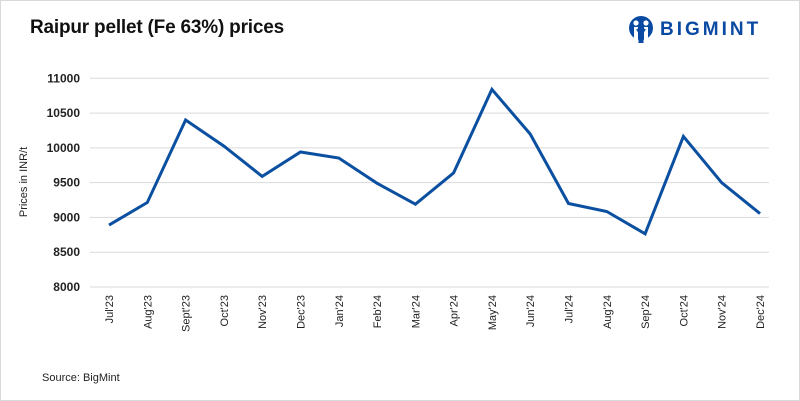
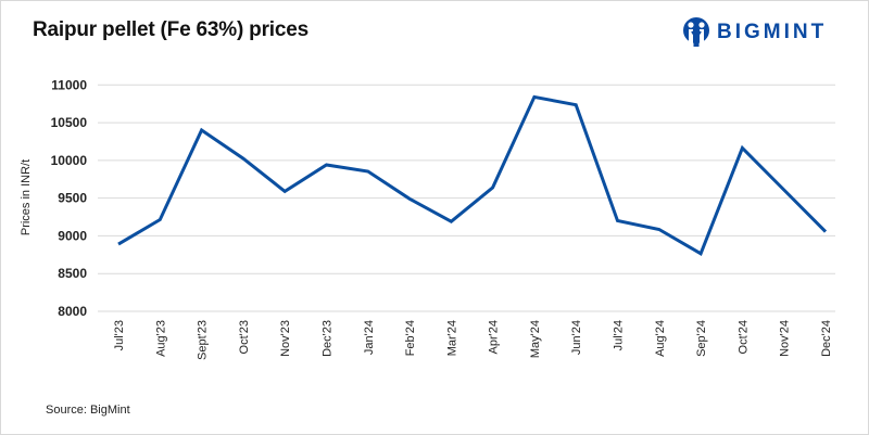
Jun'24: 10200 -> 10700
Nov'24: 9500 -> 9600
